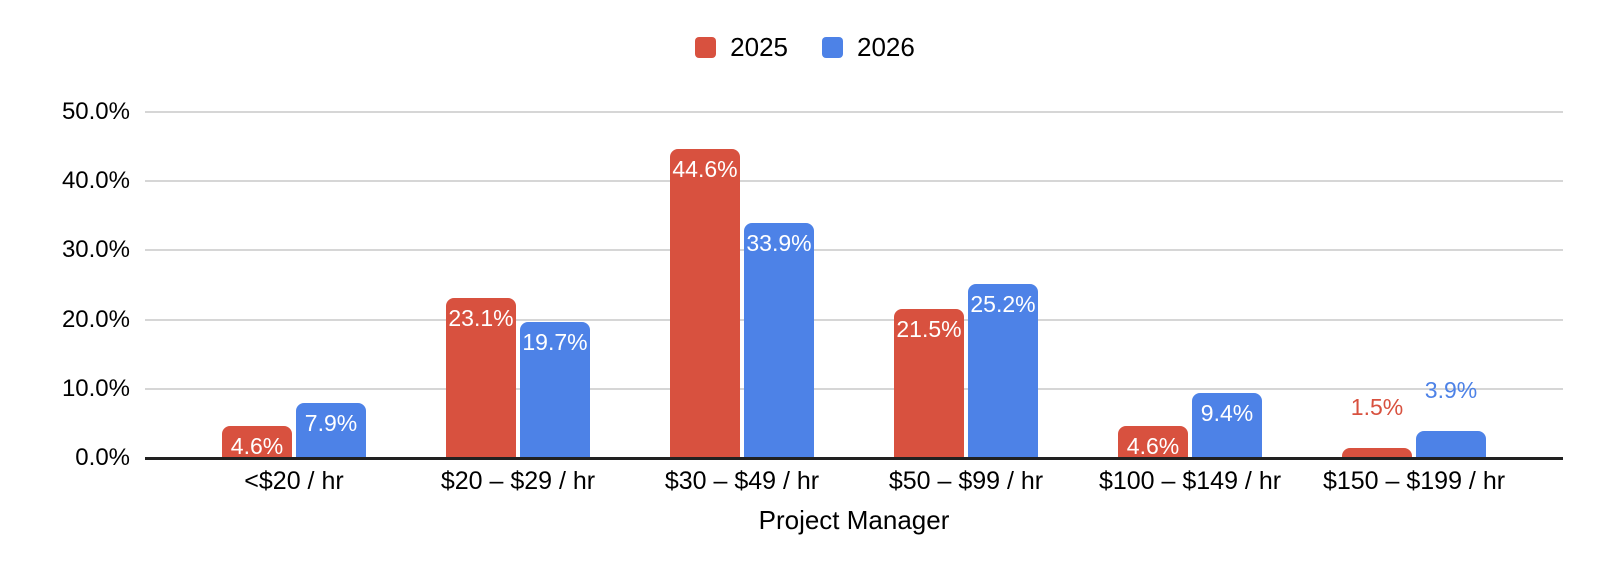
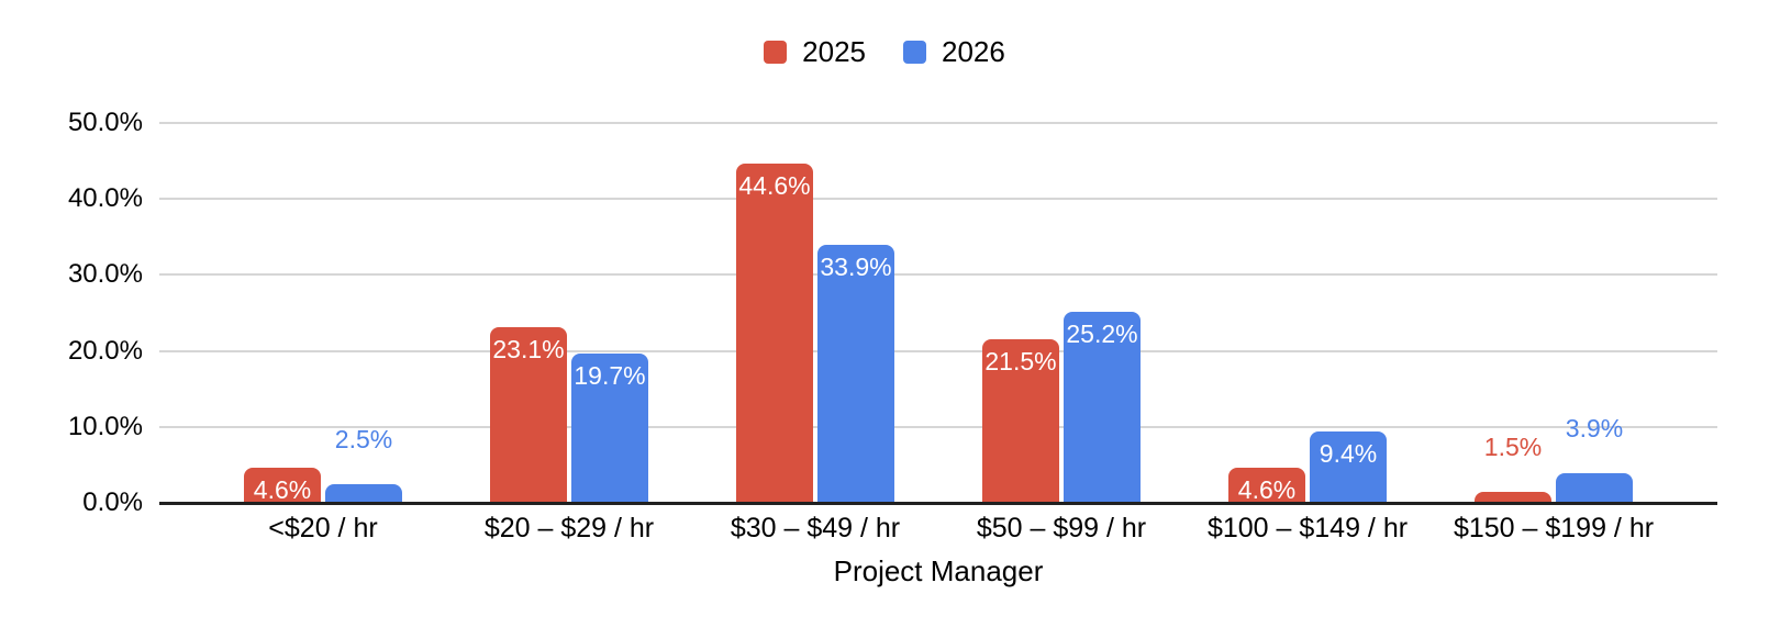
2026/<$20 / hr: 7.9% -> 2.5%
